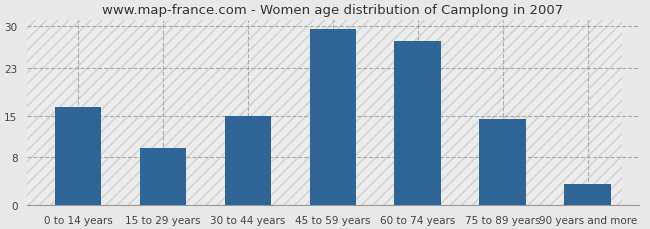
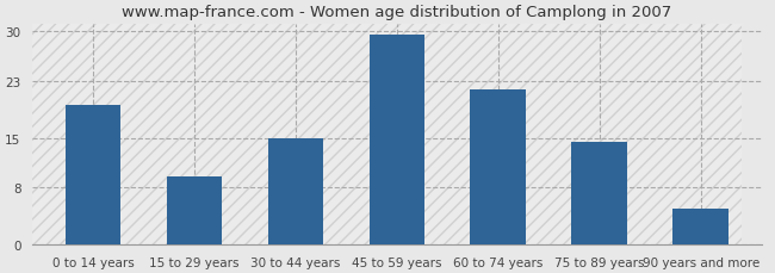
0 to 14 years: 16.5 -> 19.6
60 to 74 years: 27.5 -> 21.8
90 years and more: 3.5 -> 5.0
